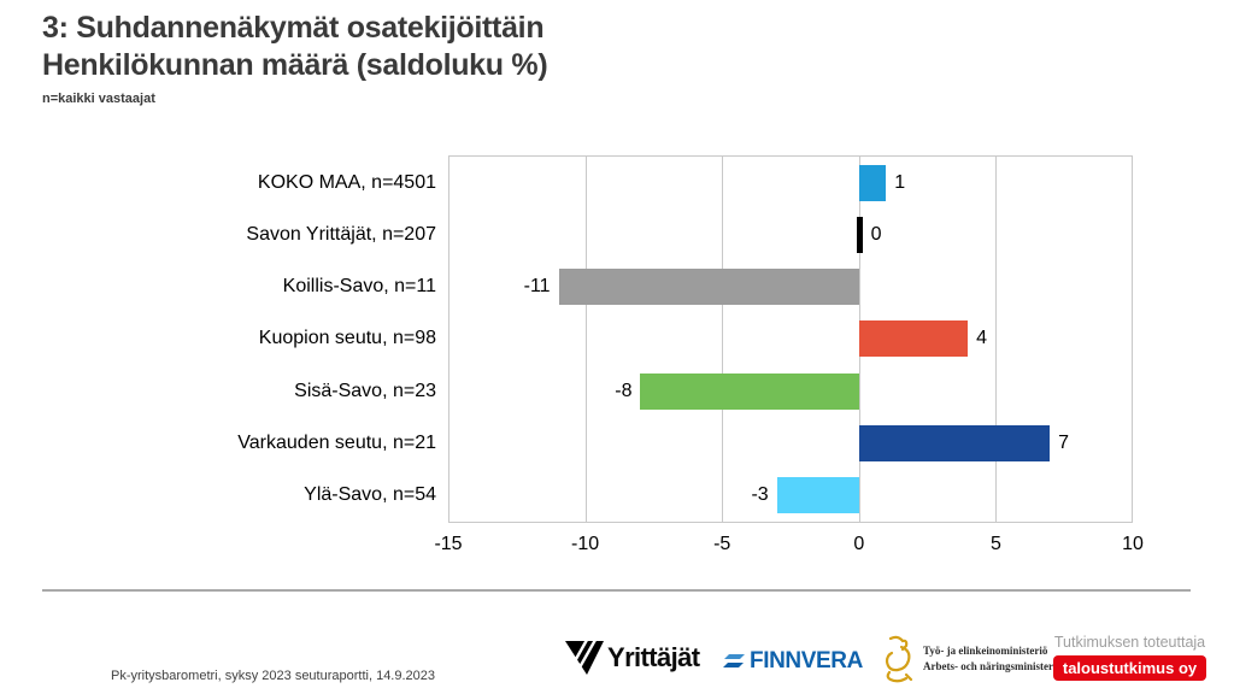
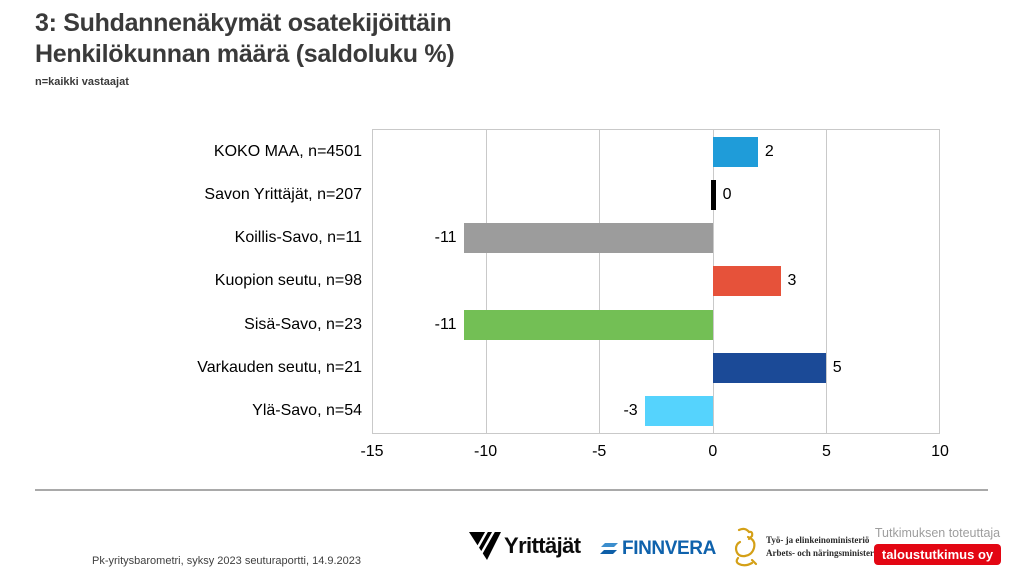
KOKO MAA, n=4501: 1 -> 2
Kuopion seutu, n=98: 4 -> 3
Sisä-Savo, n=23: -8 -> -11
Varkauden seutu, n=21: 7 -> 5
